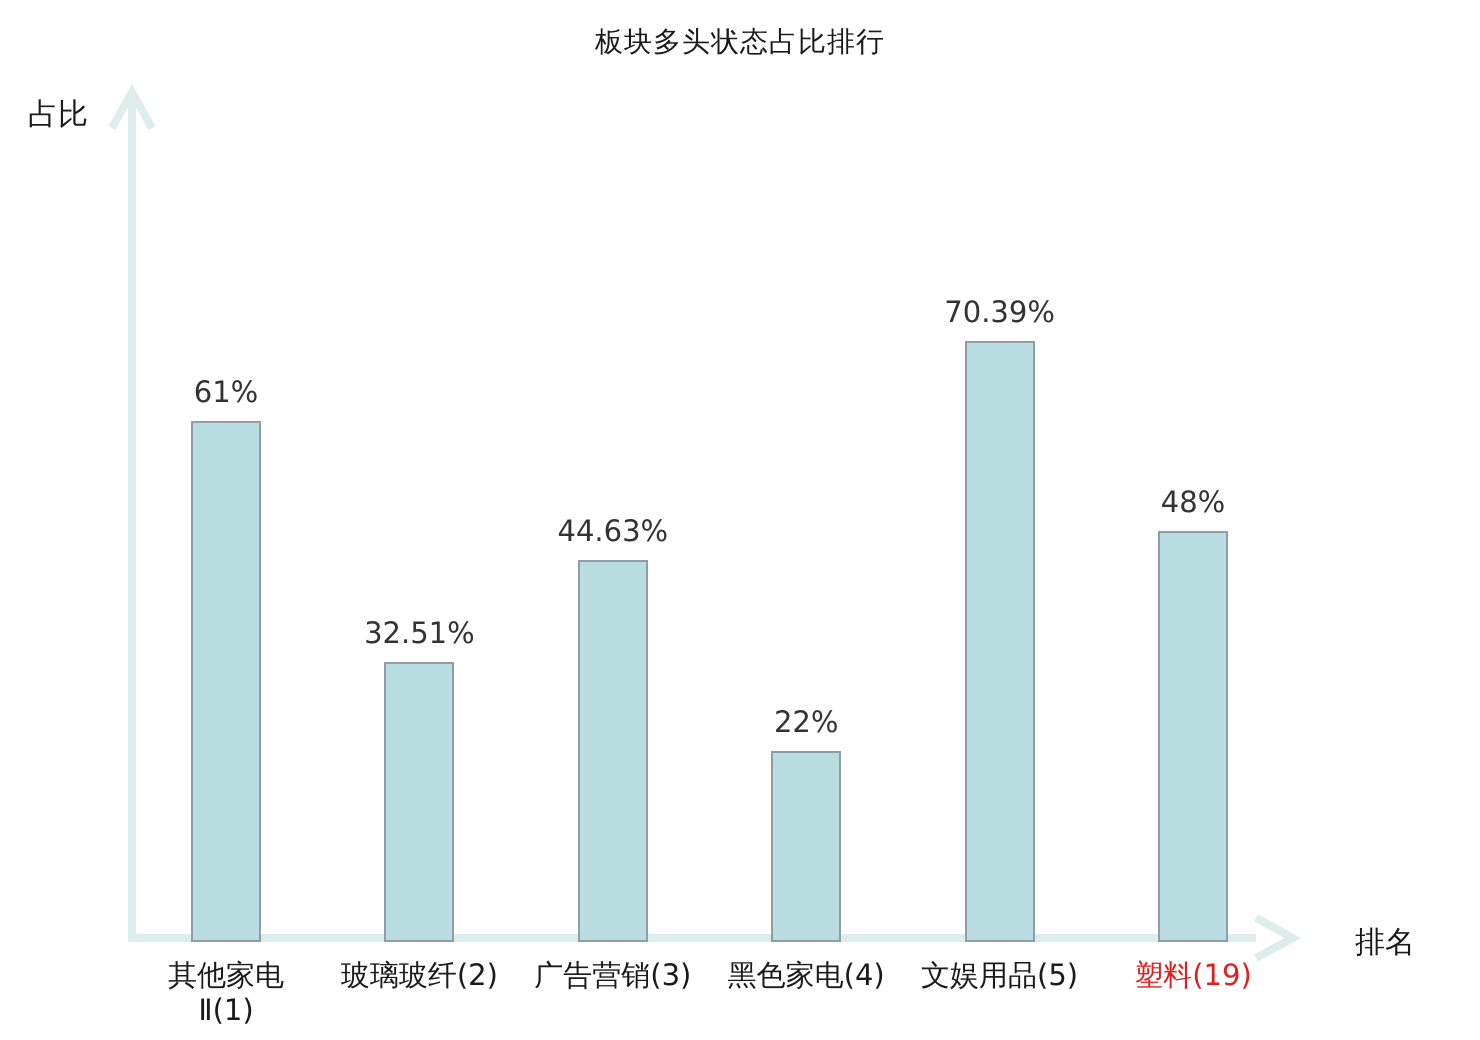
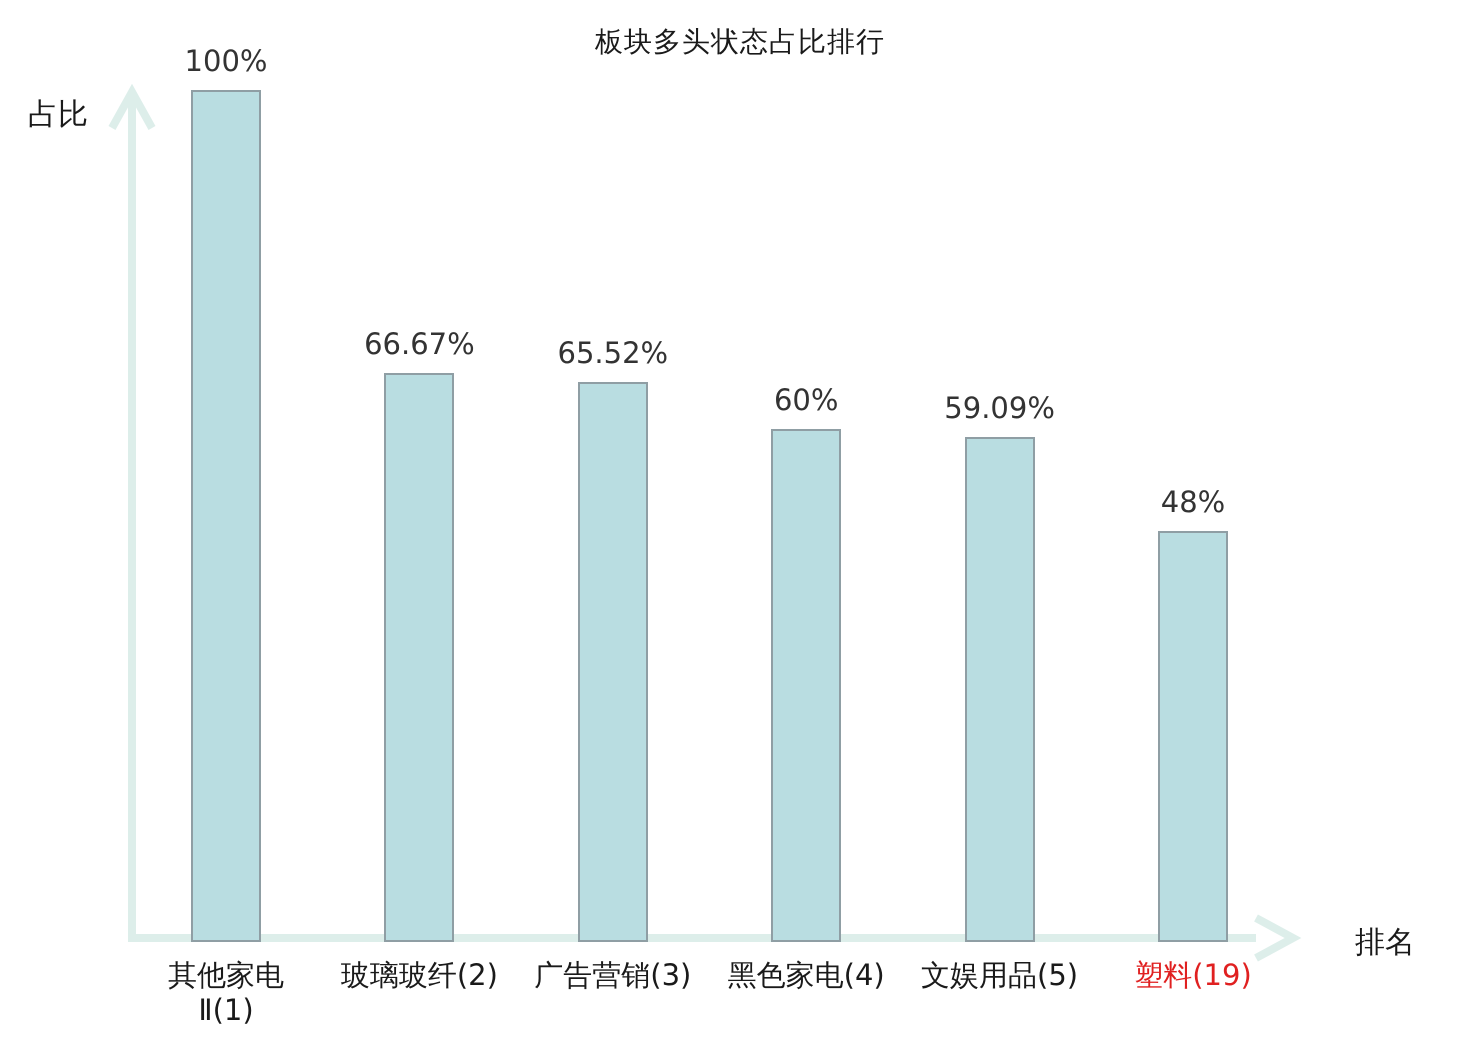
其他家电 Ⅱ(1): 61% -> 100%
玻璃玻纤(2): 32.51% -> 66.67%
广告营销(3): 44.63% -> 65.52%
黑色家电(4): 22% -> 60%
文娱用品(5): 70.39% -> 59.09%
